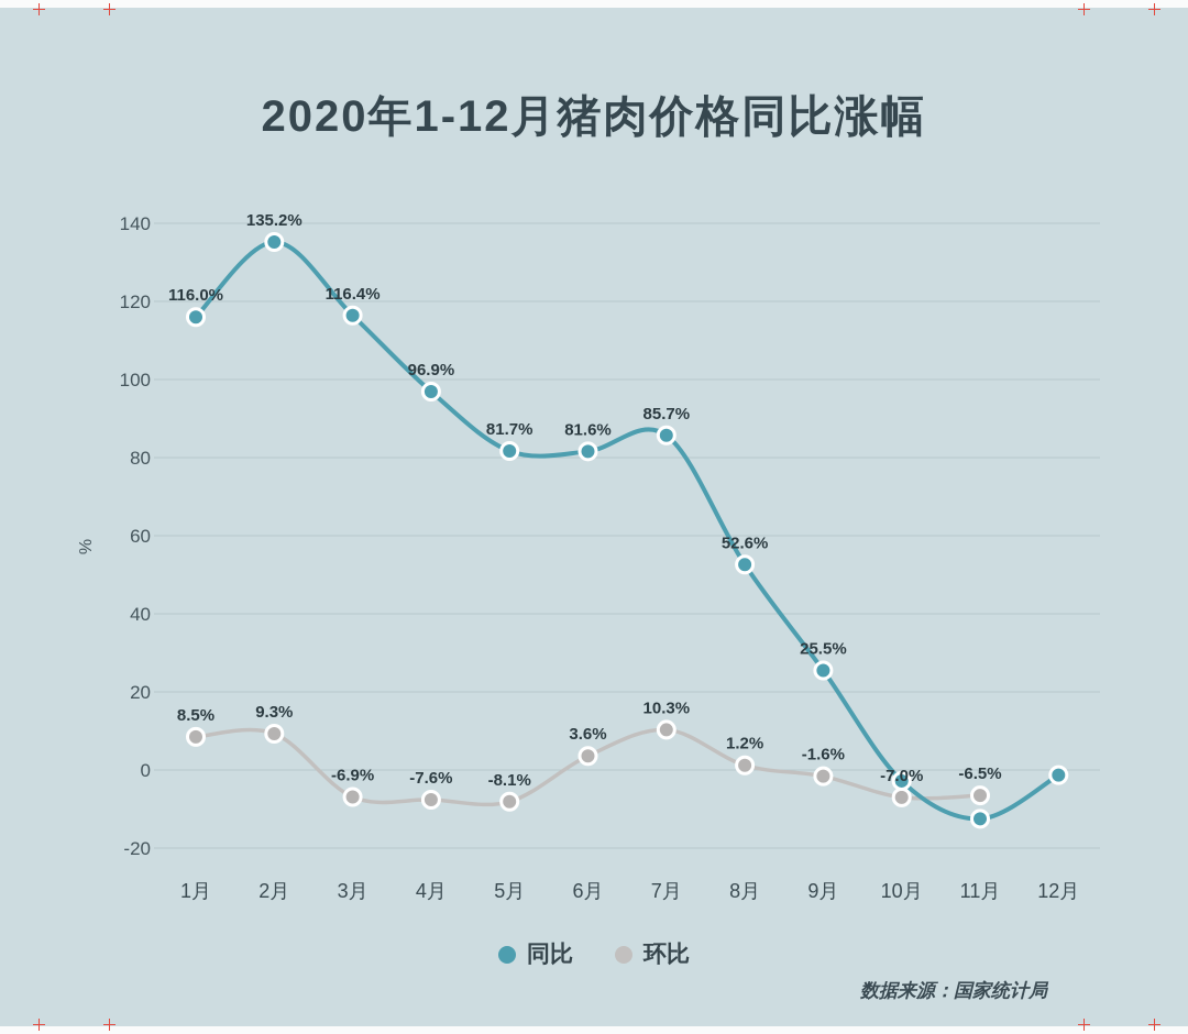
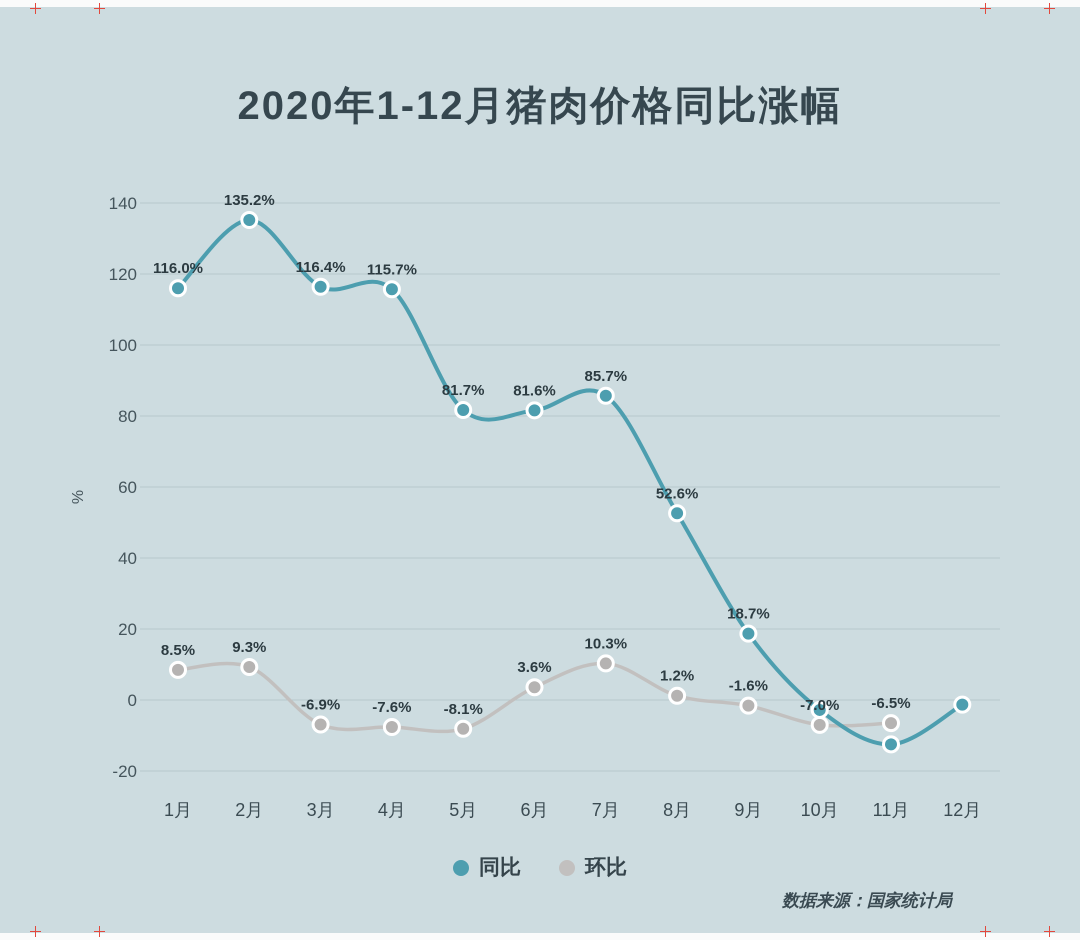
同比/4月: 96.9% -> 115.7%
同比/9月: 25.5% -> 18.7%
